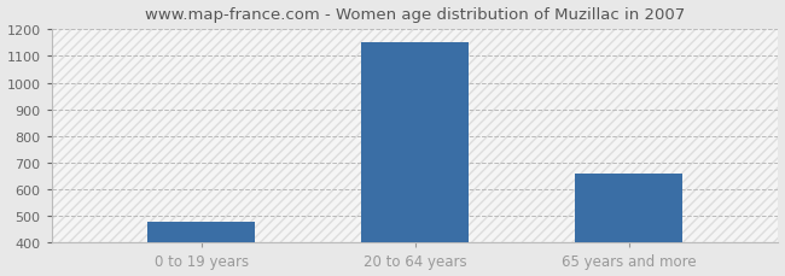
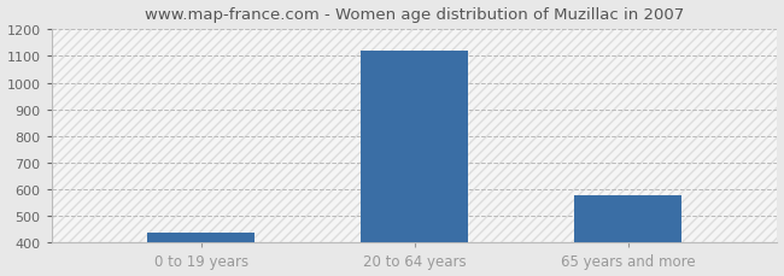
0 to 19 years: 480 -> 440
20 to 64 years: 1150 -> 1120
65 years and more: 660 -> 580
